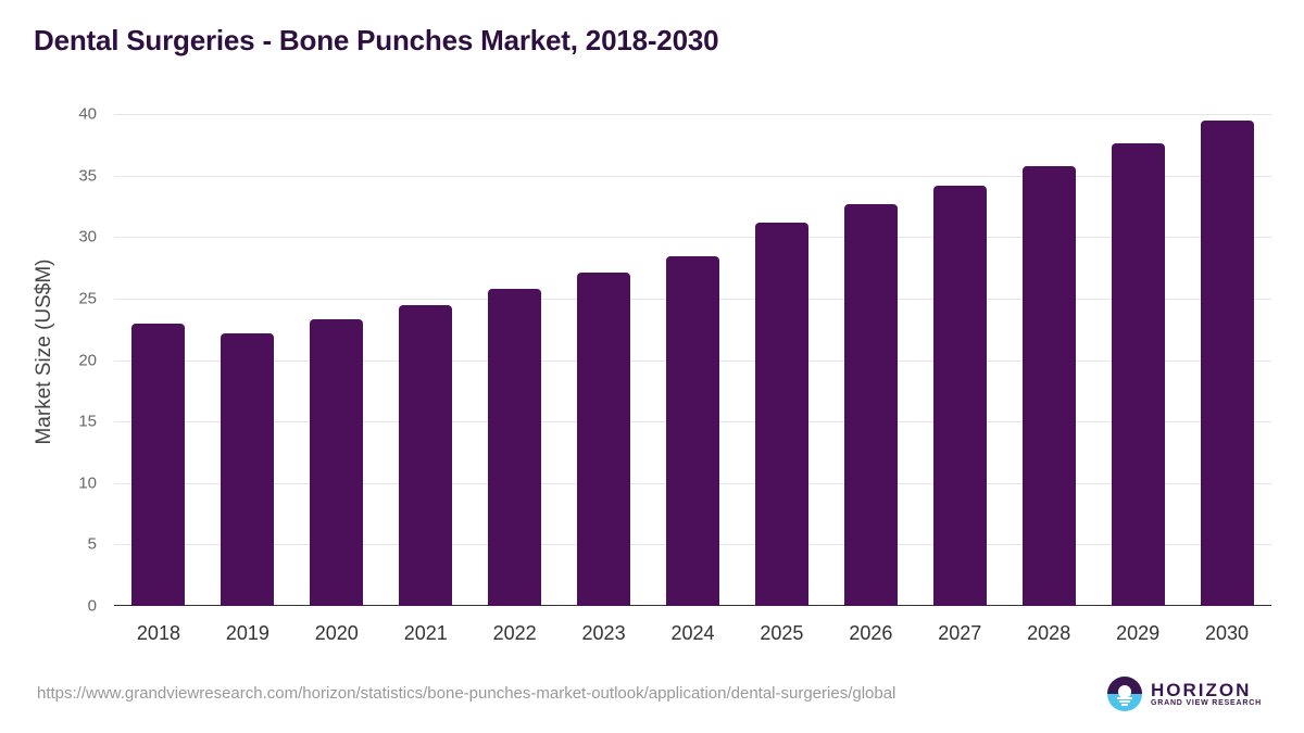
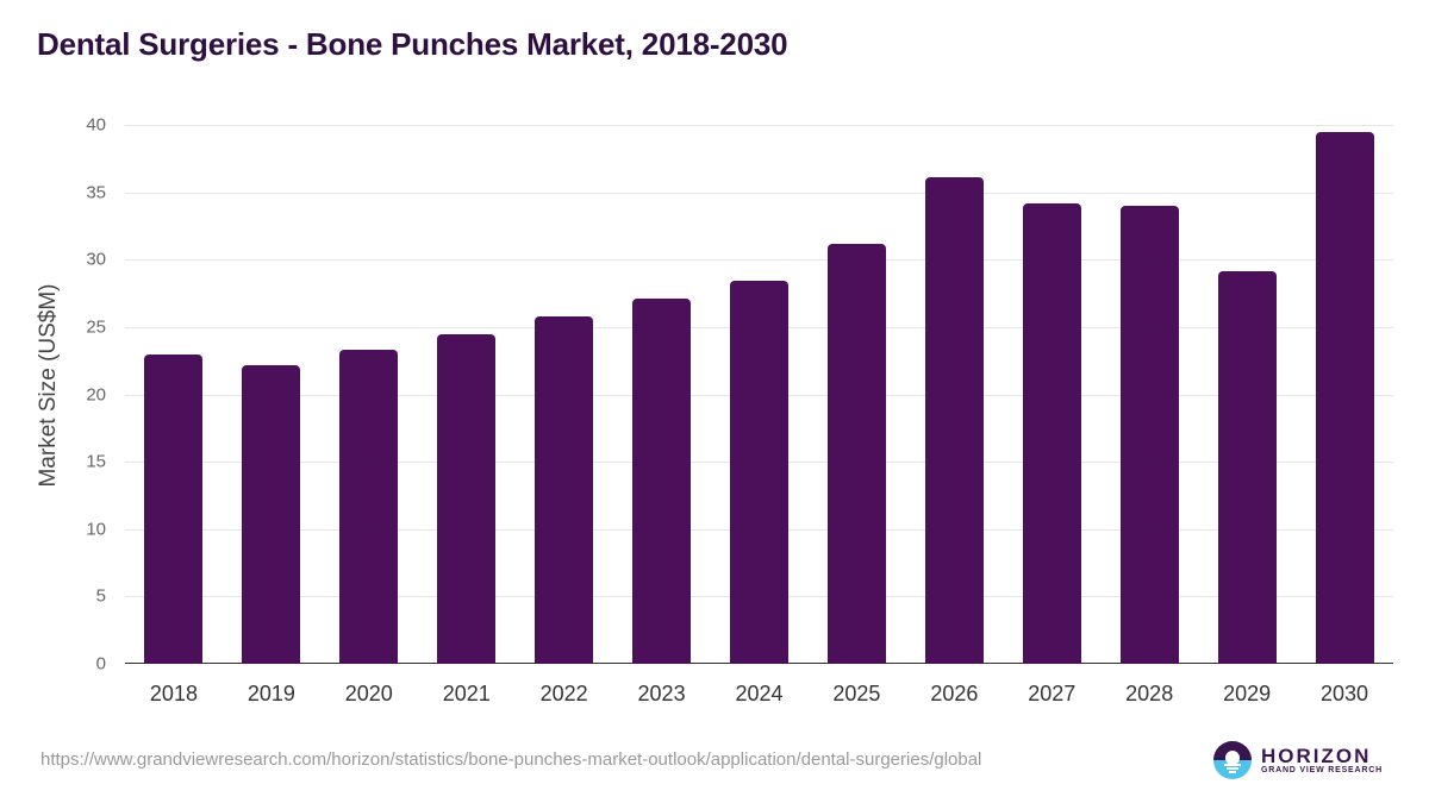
2026: 32.7 -> 36.1
2028: 35.8 -> 34.0
2029: 37.6 -> 29.1
